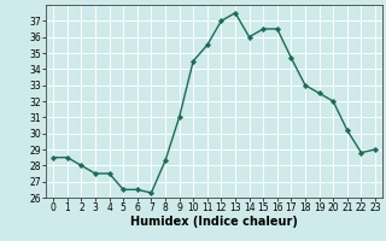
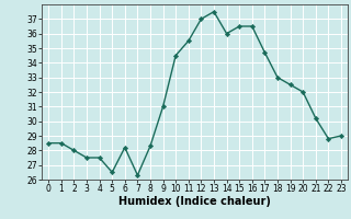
6: 26.5 -> 28.2
